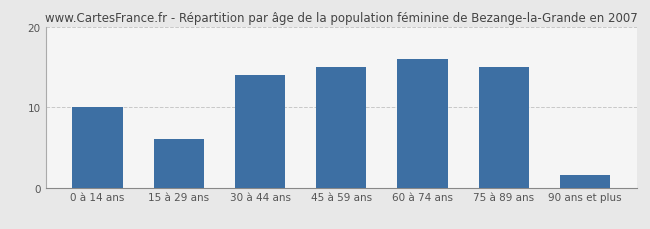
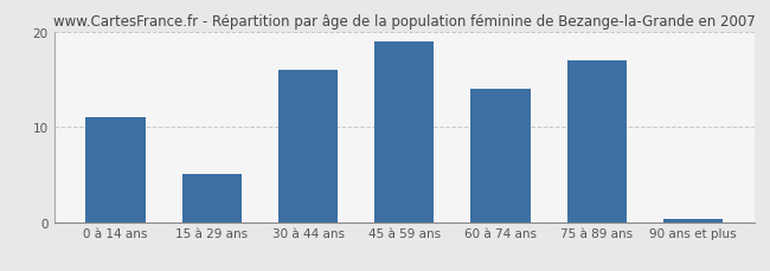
0 à 14 ans: 10.0 -> 11.0
15 à 29 ans: 6.0 -> 5.0
30 à 44 ans: 14.0 -> 16.0
45 à 59 ans: 15.0 -> 19.0
60 à 74 ans: 16.0 -> 14.0
75 à 89 ans: 15.0 -> 17.0
90 ans et plus: 1.6 -> 0.3
